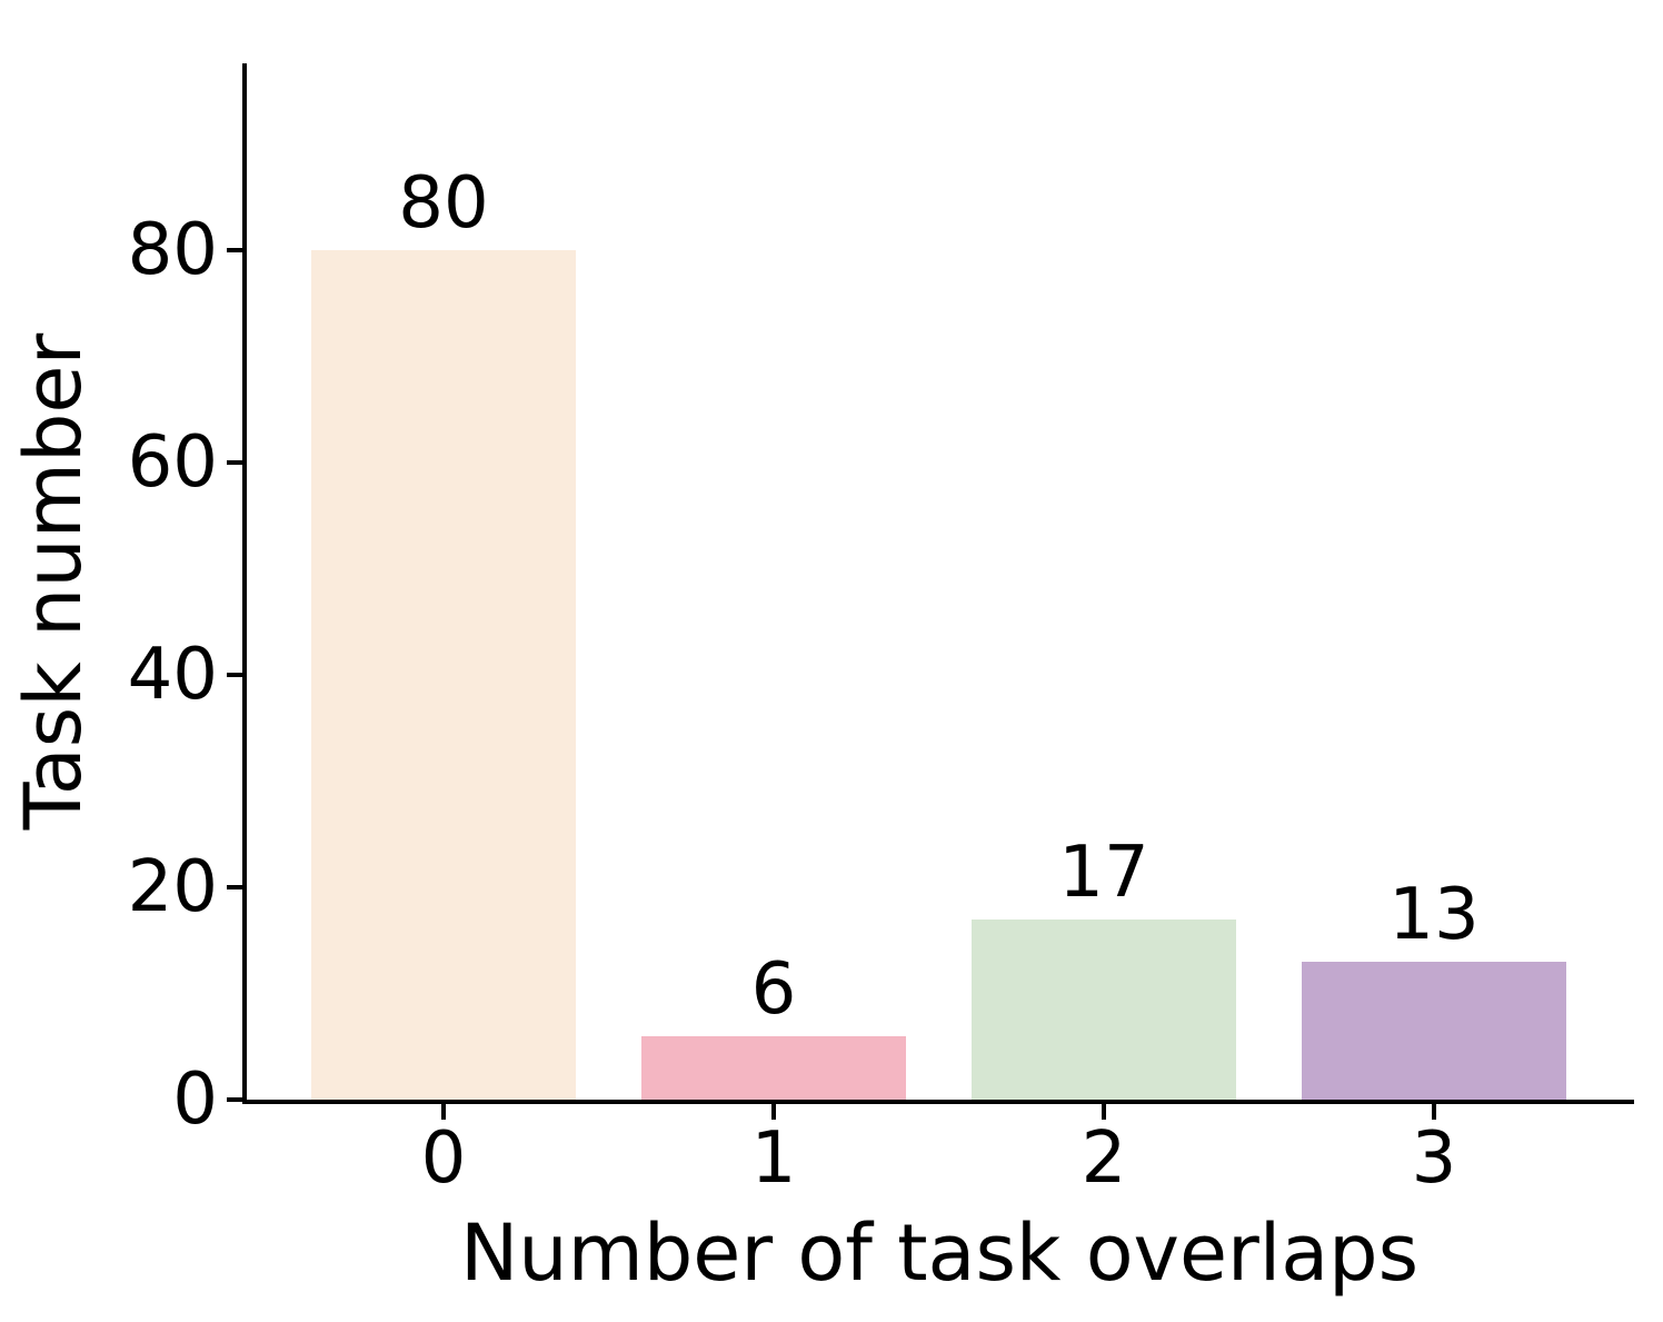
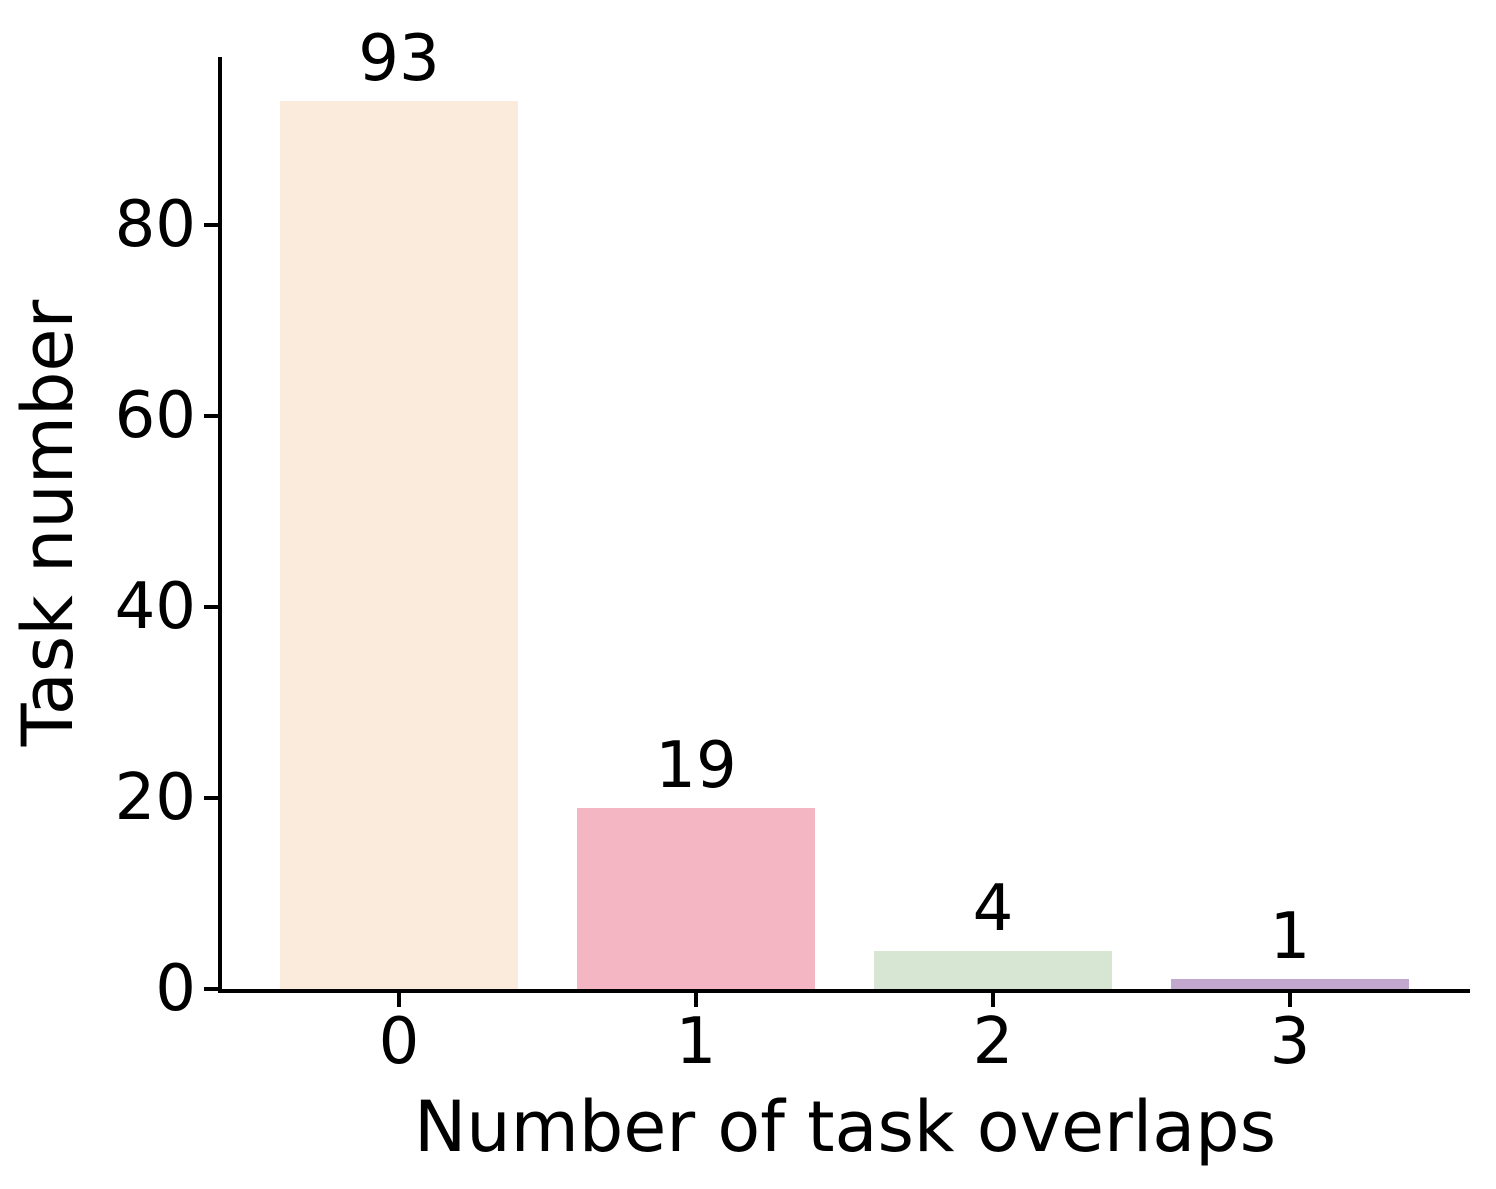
0: 80 -> 93
1: 6 -> 19
2: 17 -> 4
3: 13 -> 1
